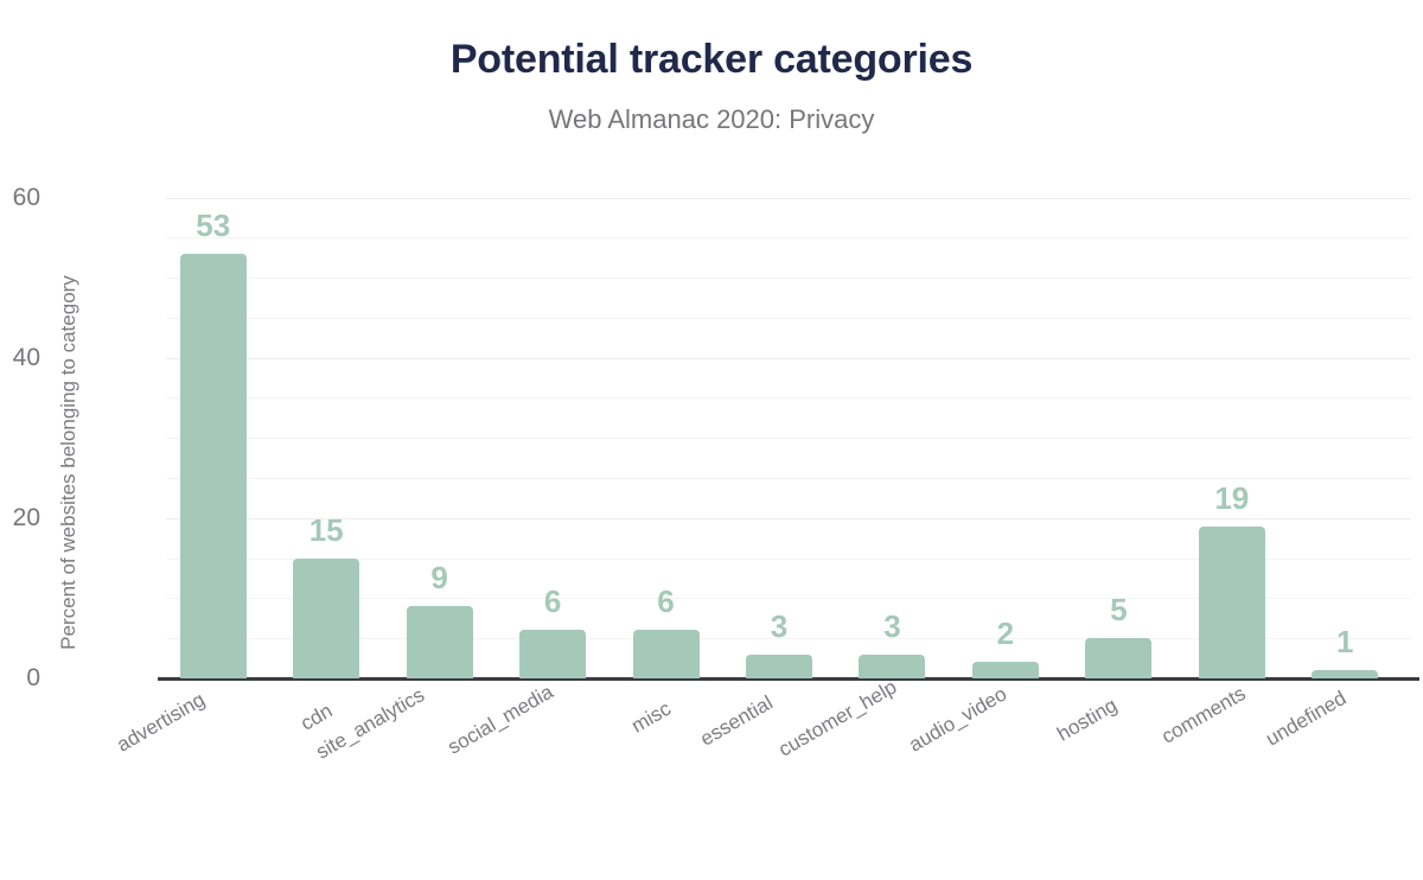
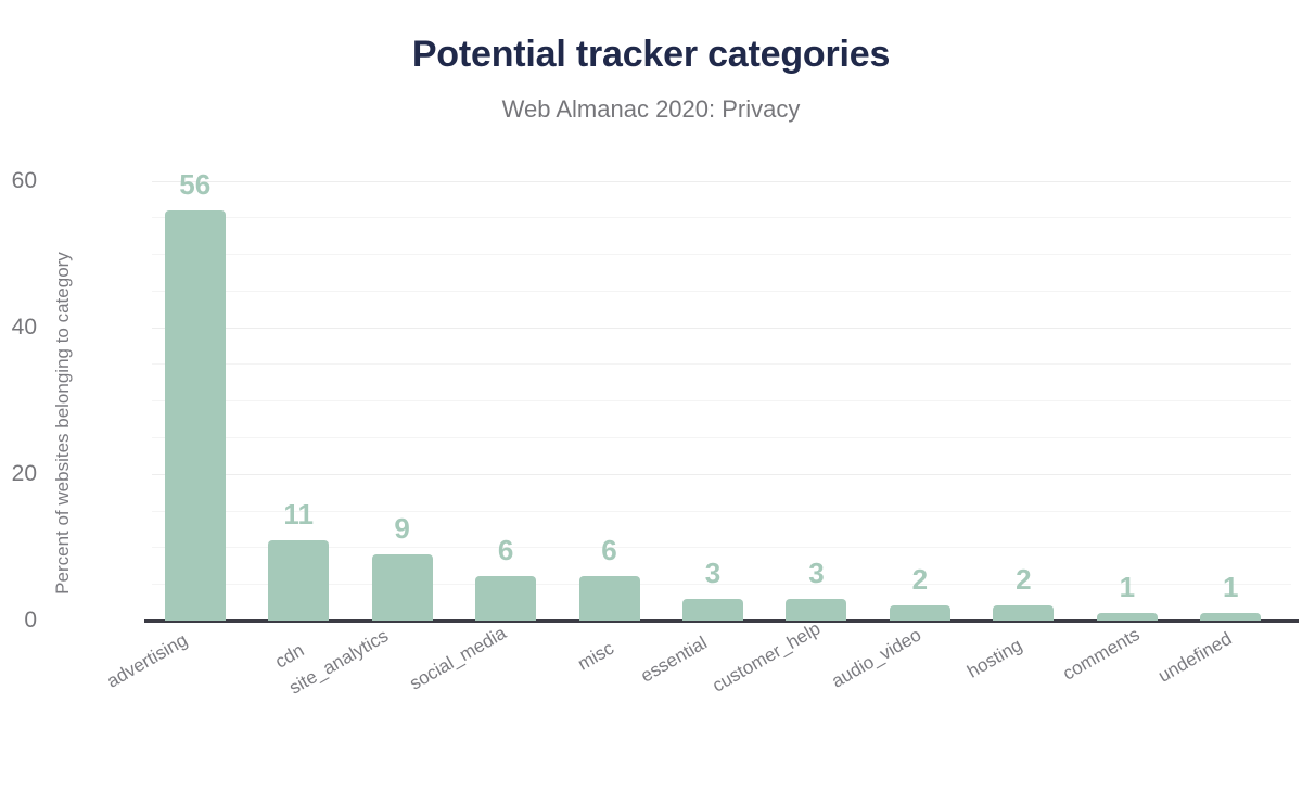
advertising: 53 -> 56
cdn: 15 -> 11
hosting: 5 -> 2
comments: 19 -> 1
